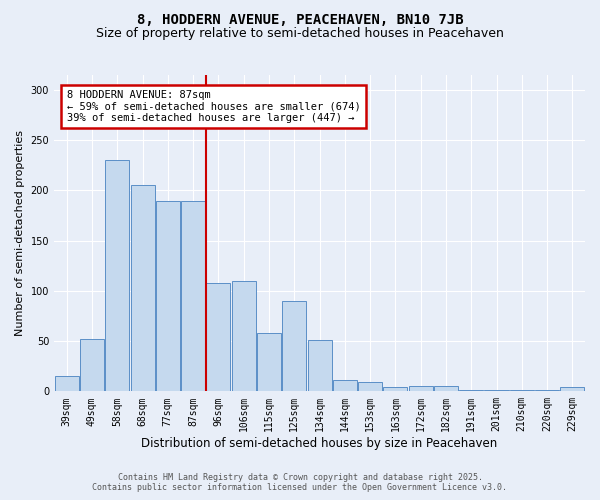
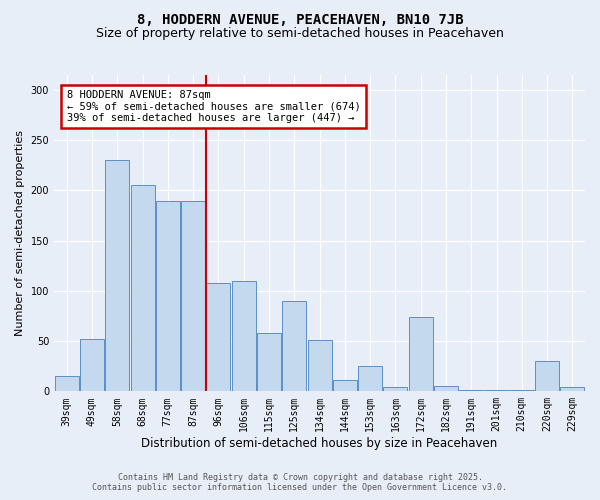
153sqm: 9 -> 25
172sqm: 5 -> 74
220sqm: 1 -> 30
